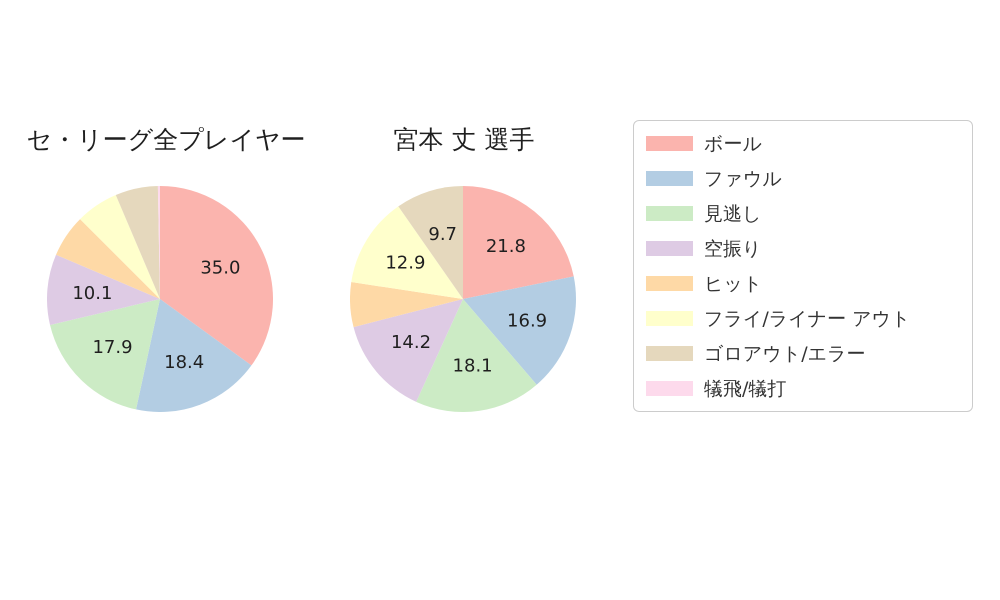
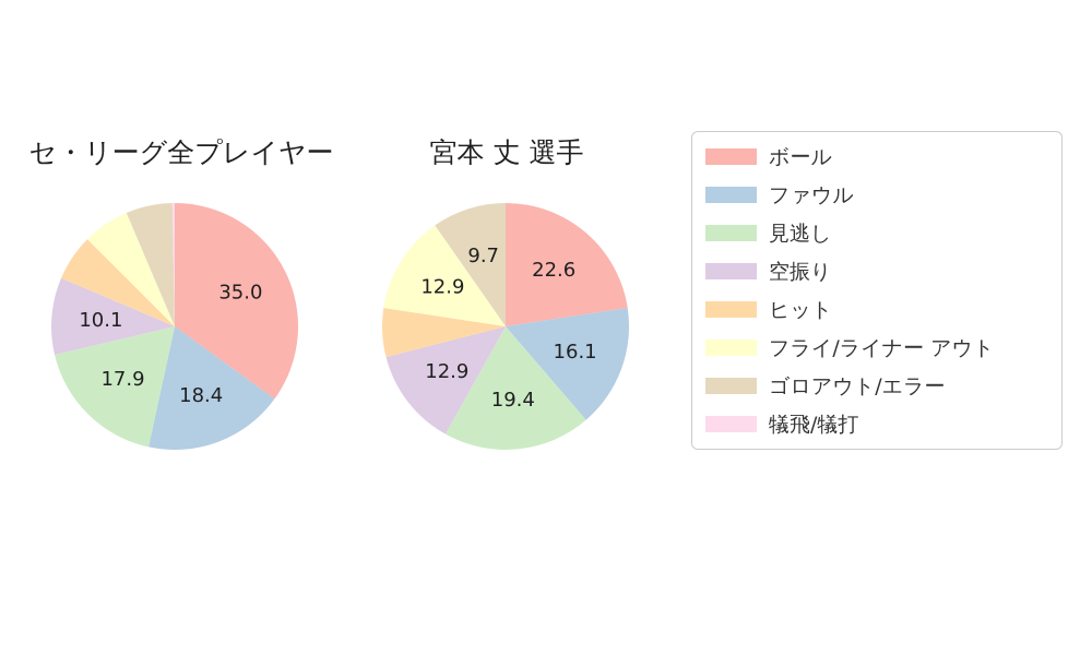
宮本 丈 選手/ボール: 21.8 -> 22.6
宮本 丈 選手/ファウル: 16.9 -> 16.1
宮本 丈 選手/見逃し: 18.1 -> 19.4
宮本 丈 選手/空振り: 14.2 -> 12.9
